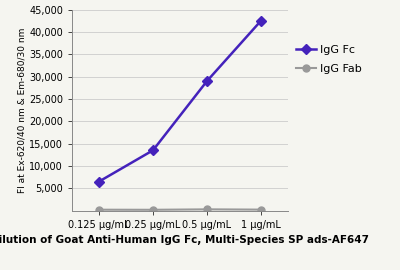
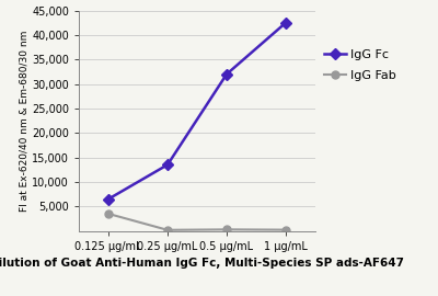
IgG Fab/0.125 μg/mL: 200 -> 3,500
IgG Fc/0.5 μg/mL: 29,000 -> 32,000
